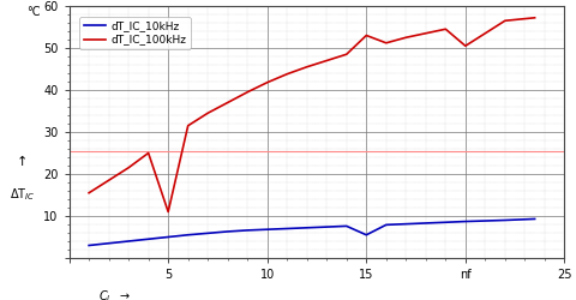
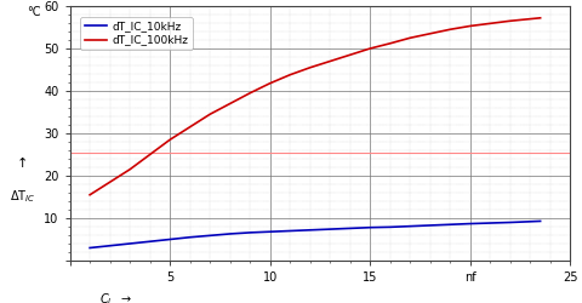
dT_IC_100kHz/5: 11.0 -> 28.5
dT_IC_10kHz/15: 5.5 -> 7.8
dT_IC_100kHz/15: 53.0 -> 50.0
dT_IC_100kHz/nf: 50.5 -> 55.3
